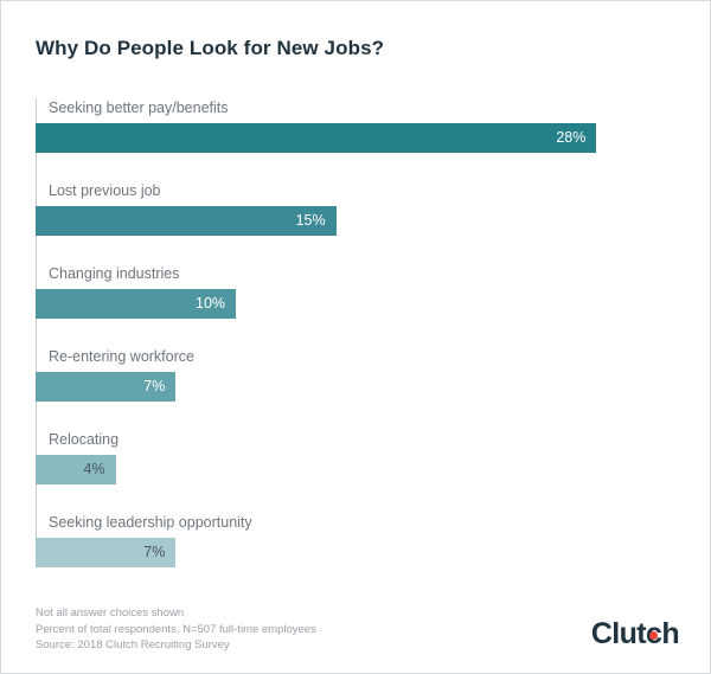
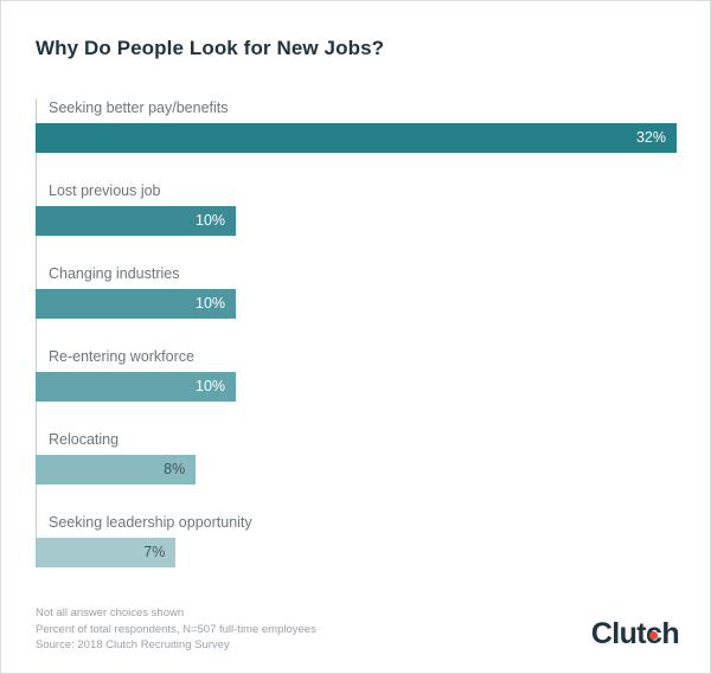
Seeking better pay/benefits: 28% -> 32%
Lost previous job: 15% -> 10%
Re-entering workforce: 7% -> 10%
Relocating: 4% -> 8%
